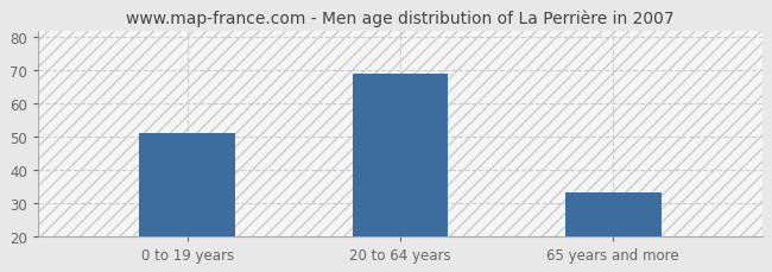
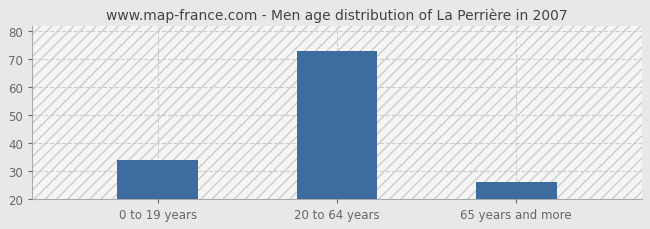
0 to 19 years: 51 -> 34
20 to 64 years: 69 -> 73
65 years and more: 33 -> 26
